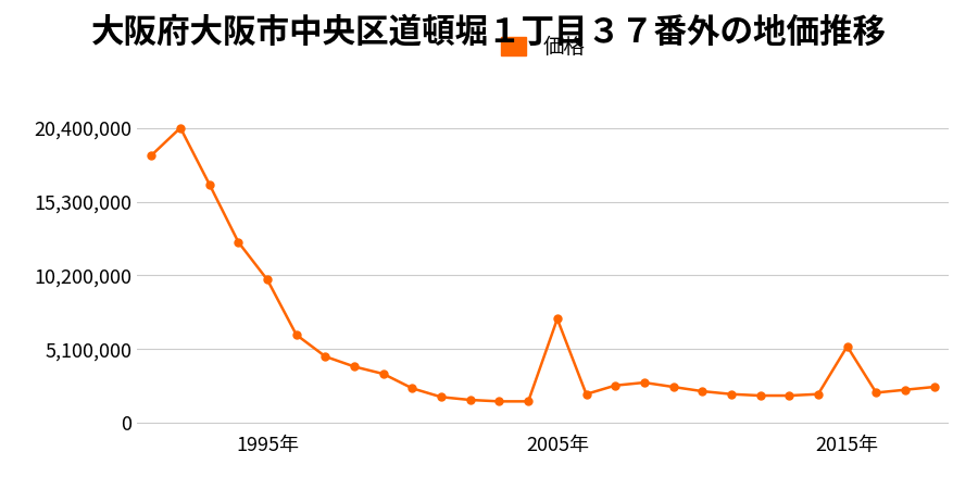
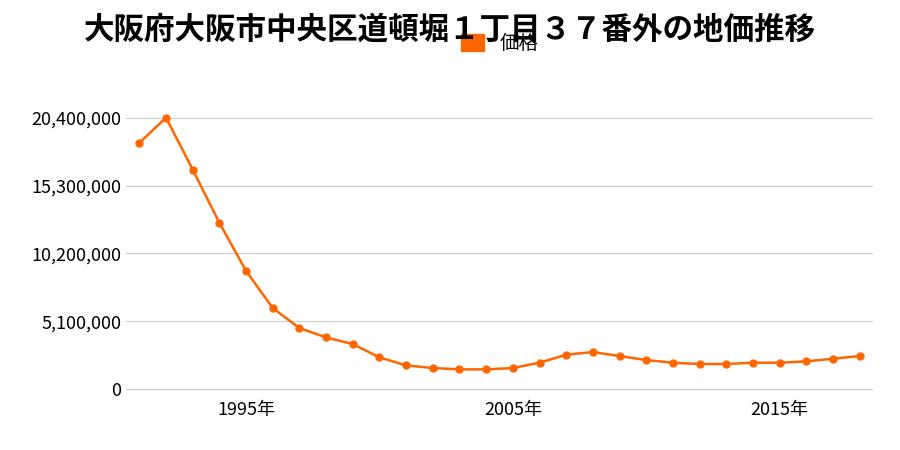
1995年: 9,900,000 -> 8,900,000
2005年: 7,200,000 -> 1,600,000
2015年: 5,300,000 -> 2,000,000
